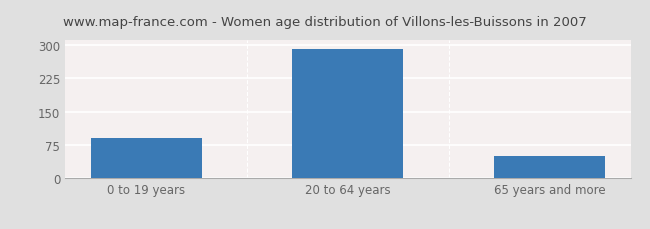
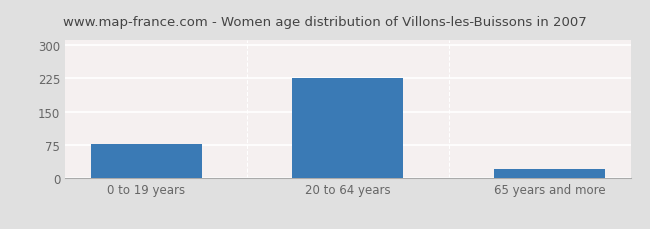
0 to 19 years: 90 -> 77
20 to 64 years: 290 -> 226
65 years and more: 50 -> 20
